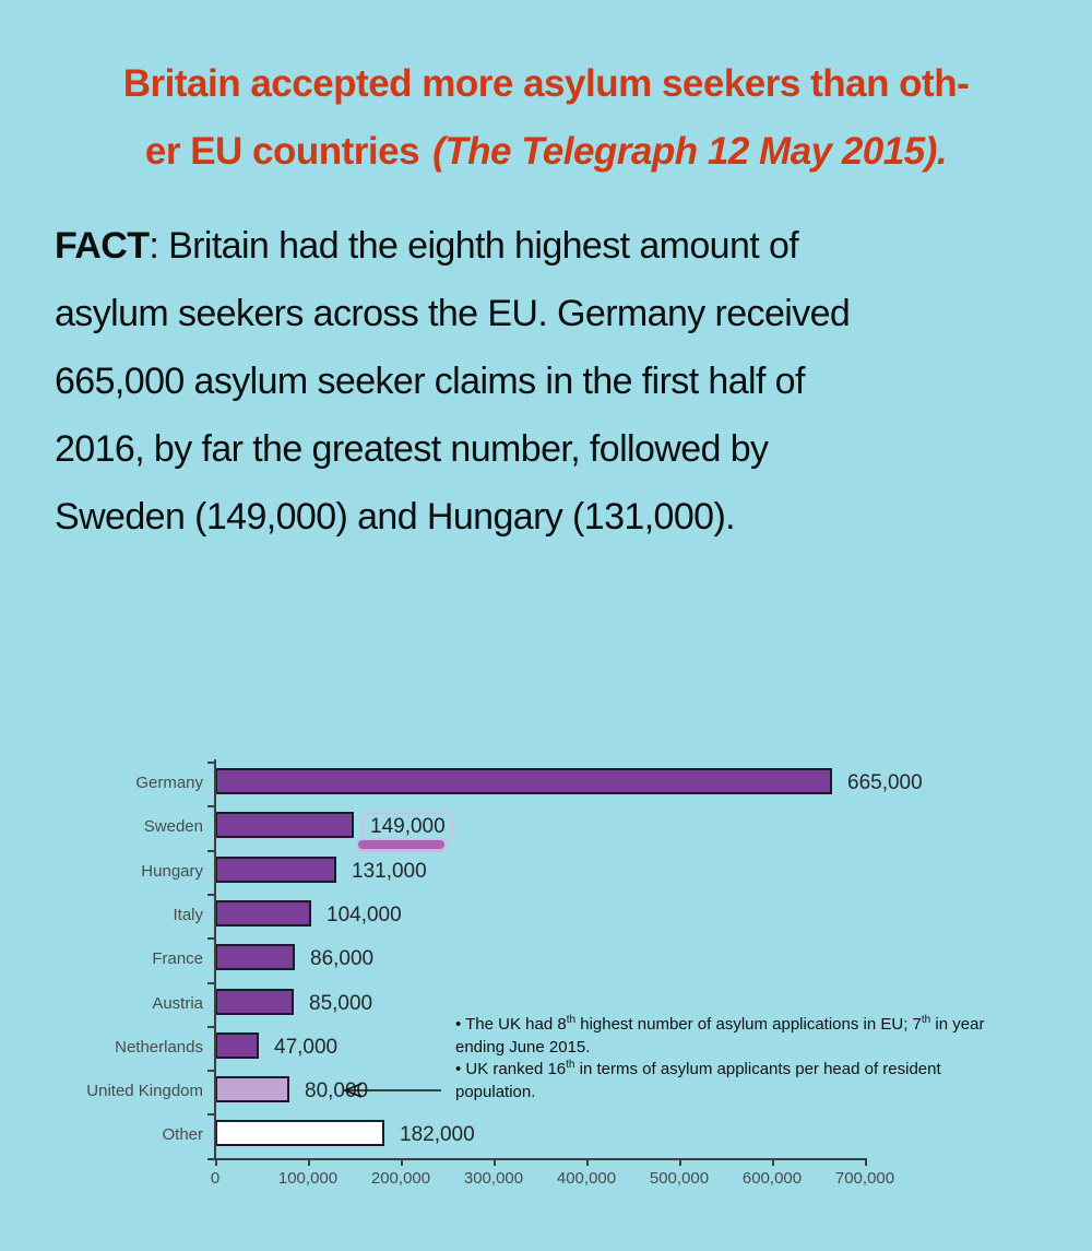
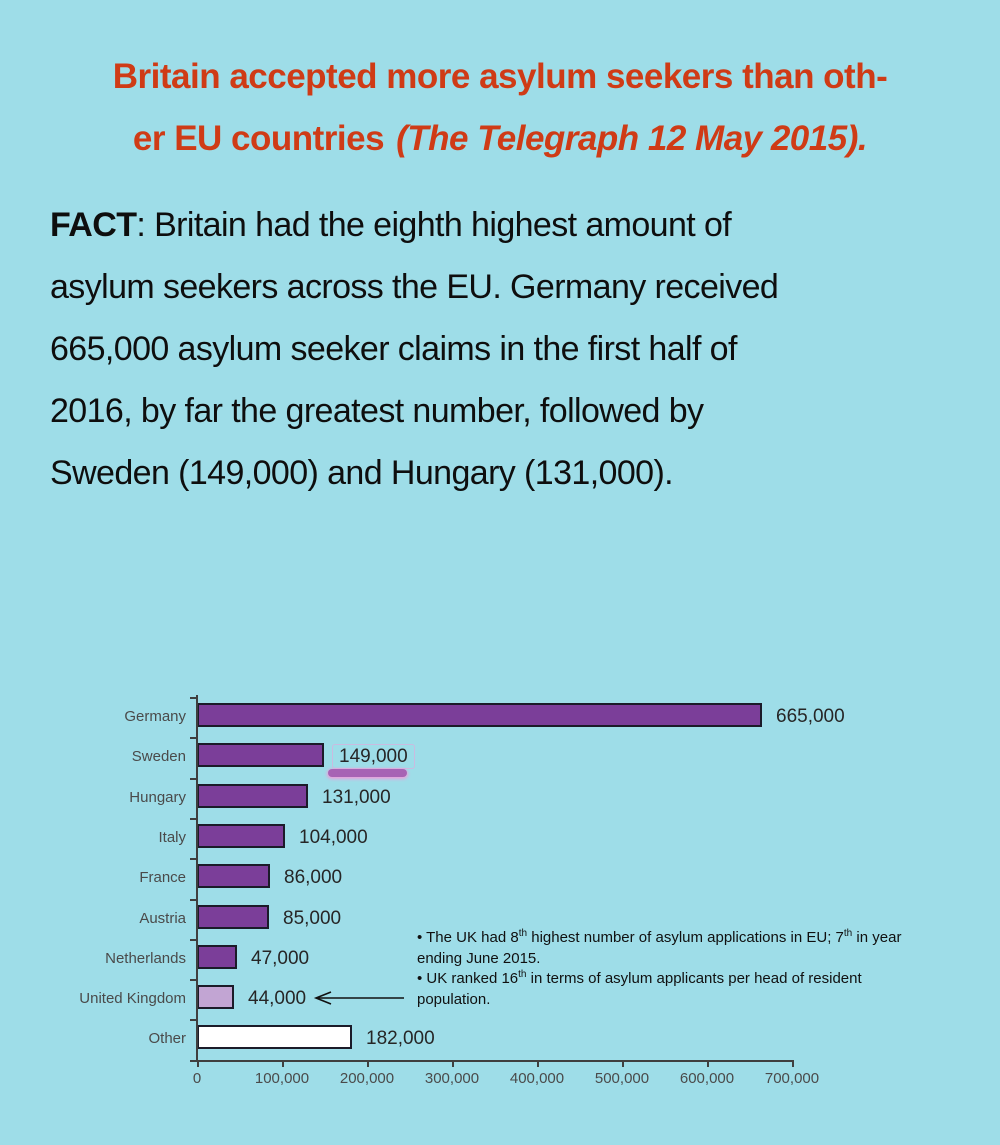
United Kingdom: 80,000 -> 44,000
